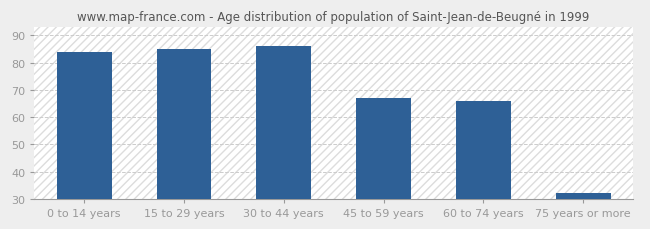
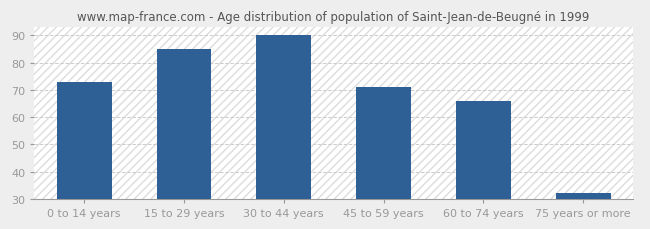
0 to 14 years: 84 -> 73
30 to 44 years: 86 -> 90
45 to 59 years: 67 -> 71
